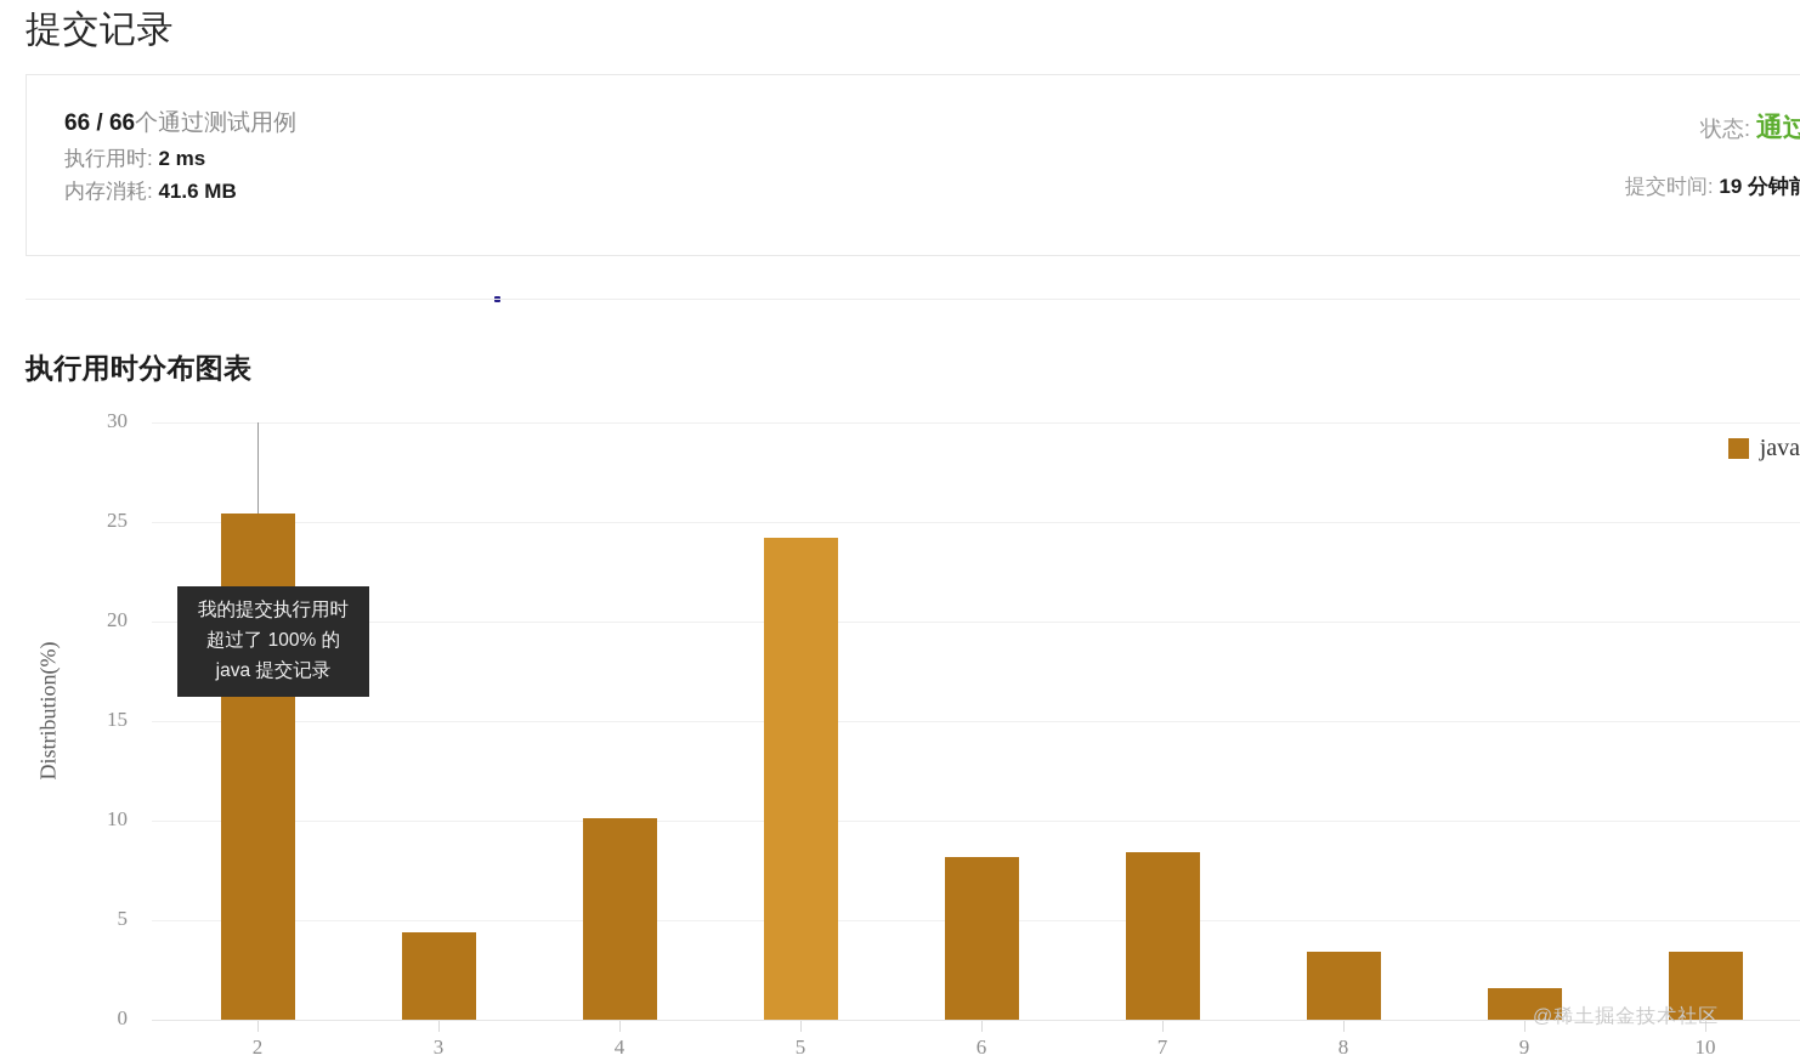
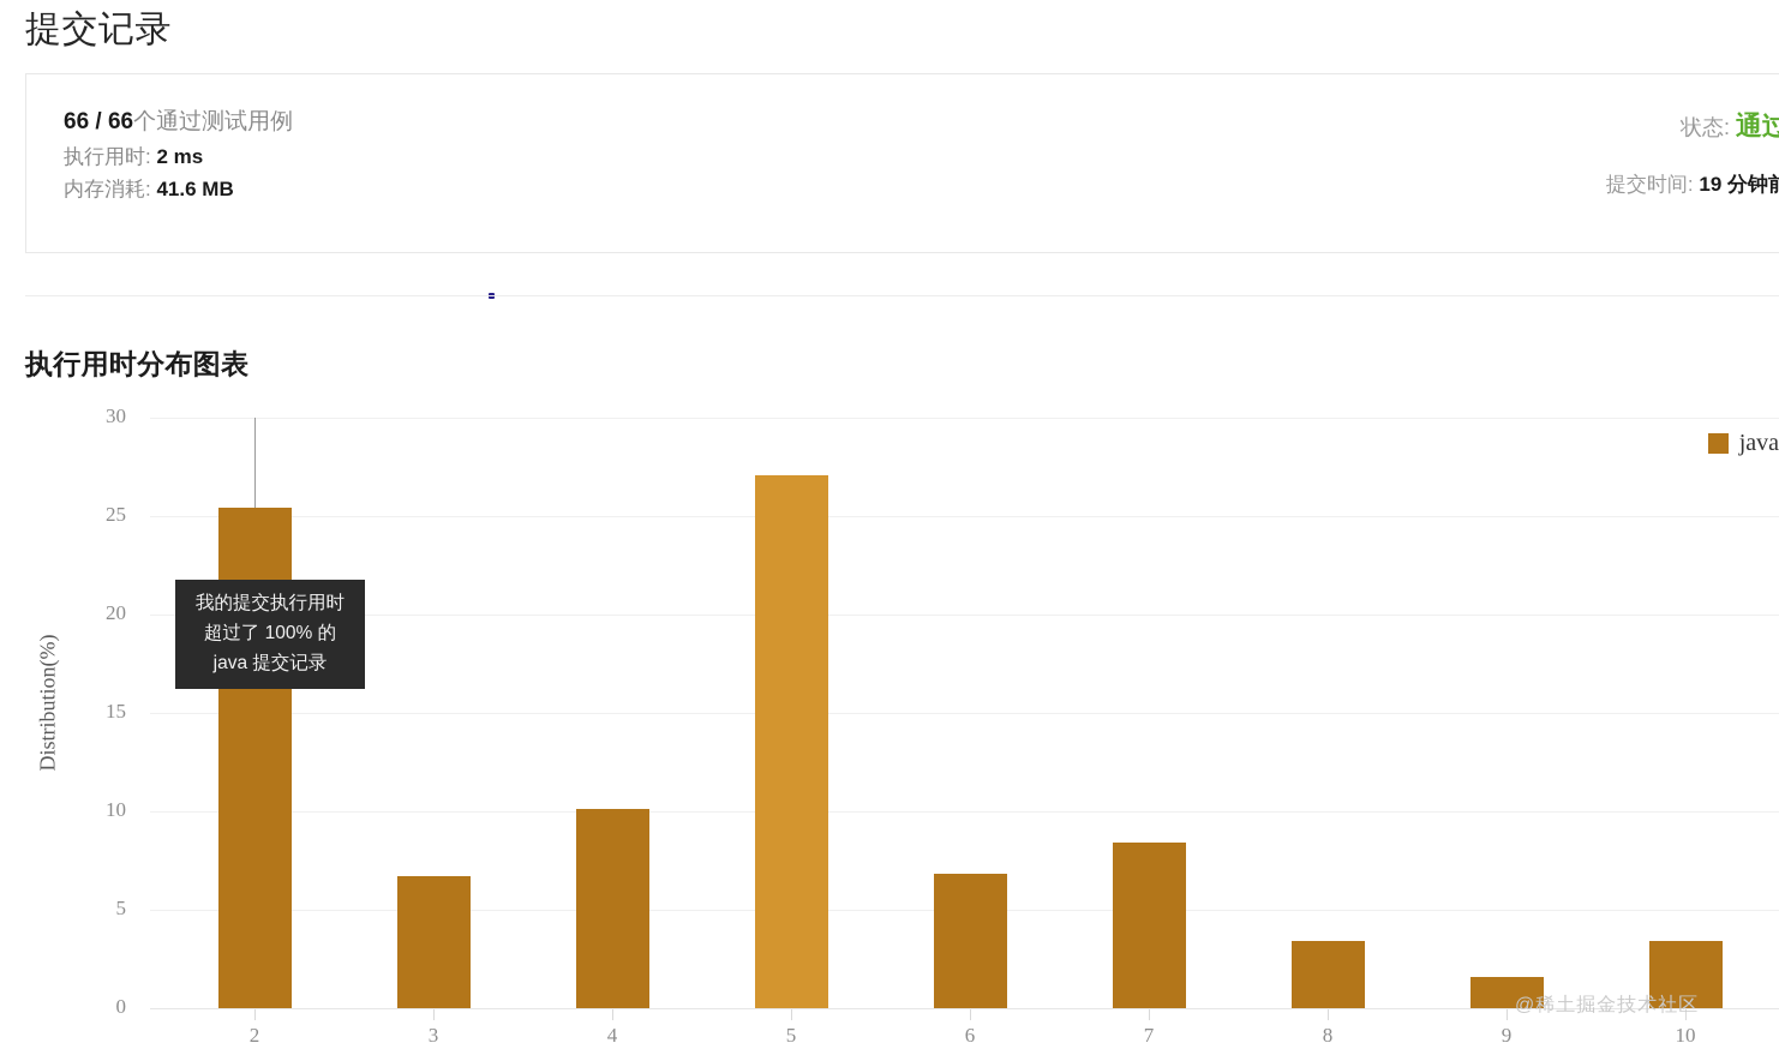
3: 4.4 -> 6.7
5: 24.2 -> 27.1
6: 8.2 -> 6.8
